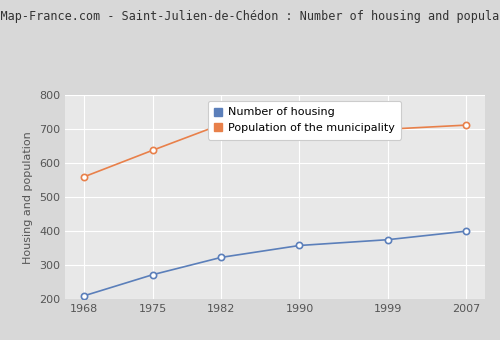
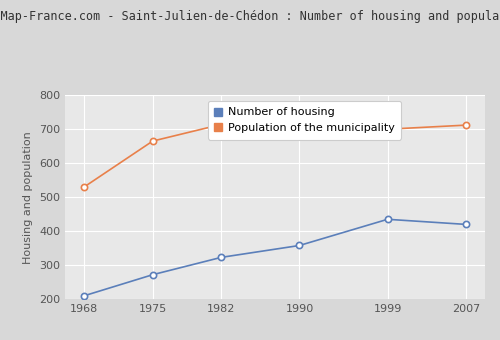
Population of the municipality/1968: 560 -> 530
Population of the municipality/1975: 638 -> 665
Number of housing/1999: 375 -> 435
Number of housing/2007: 400 -> 420
